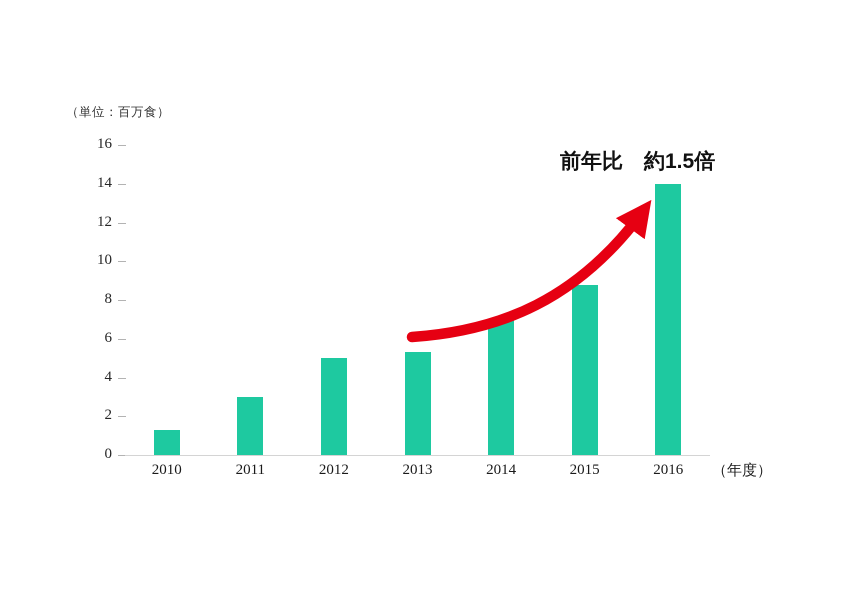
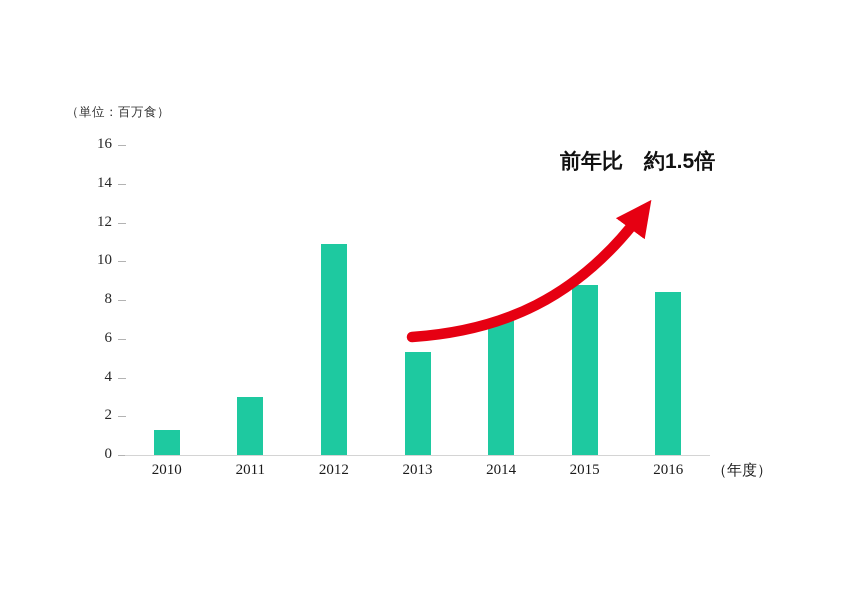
2012: 5.0 -> 10.9
2016: 14.0 -> 8.4
